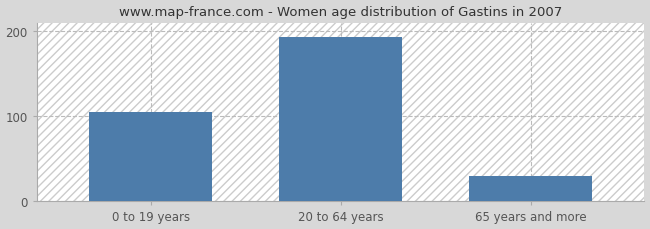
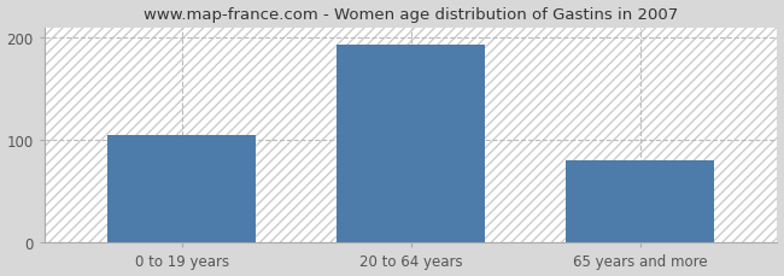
65 years and more: 30 -> 80
